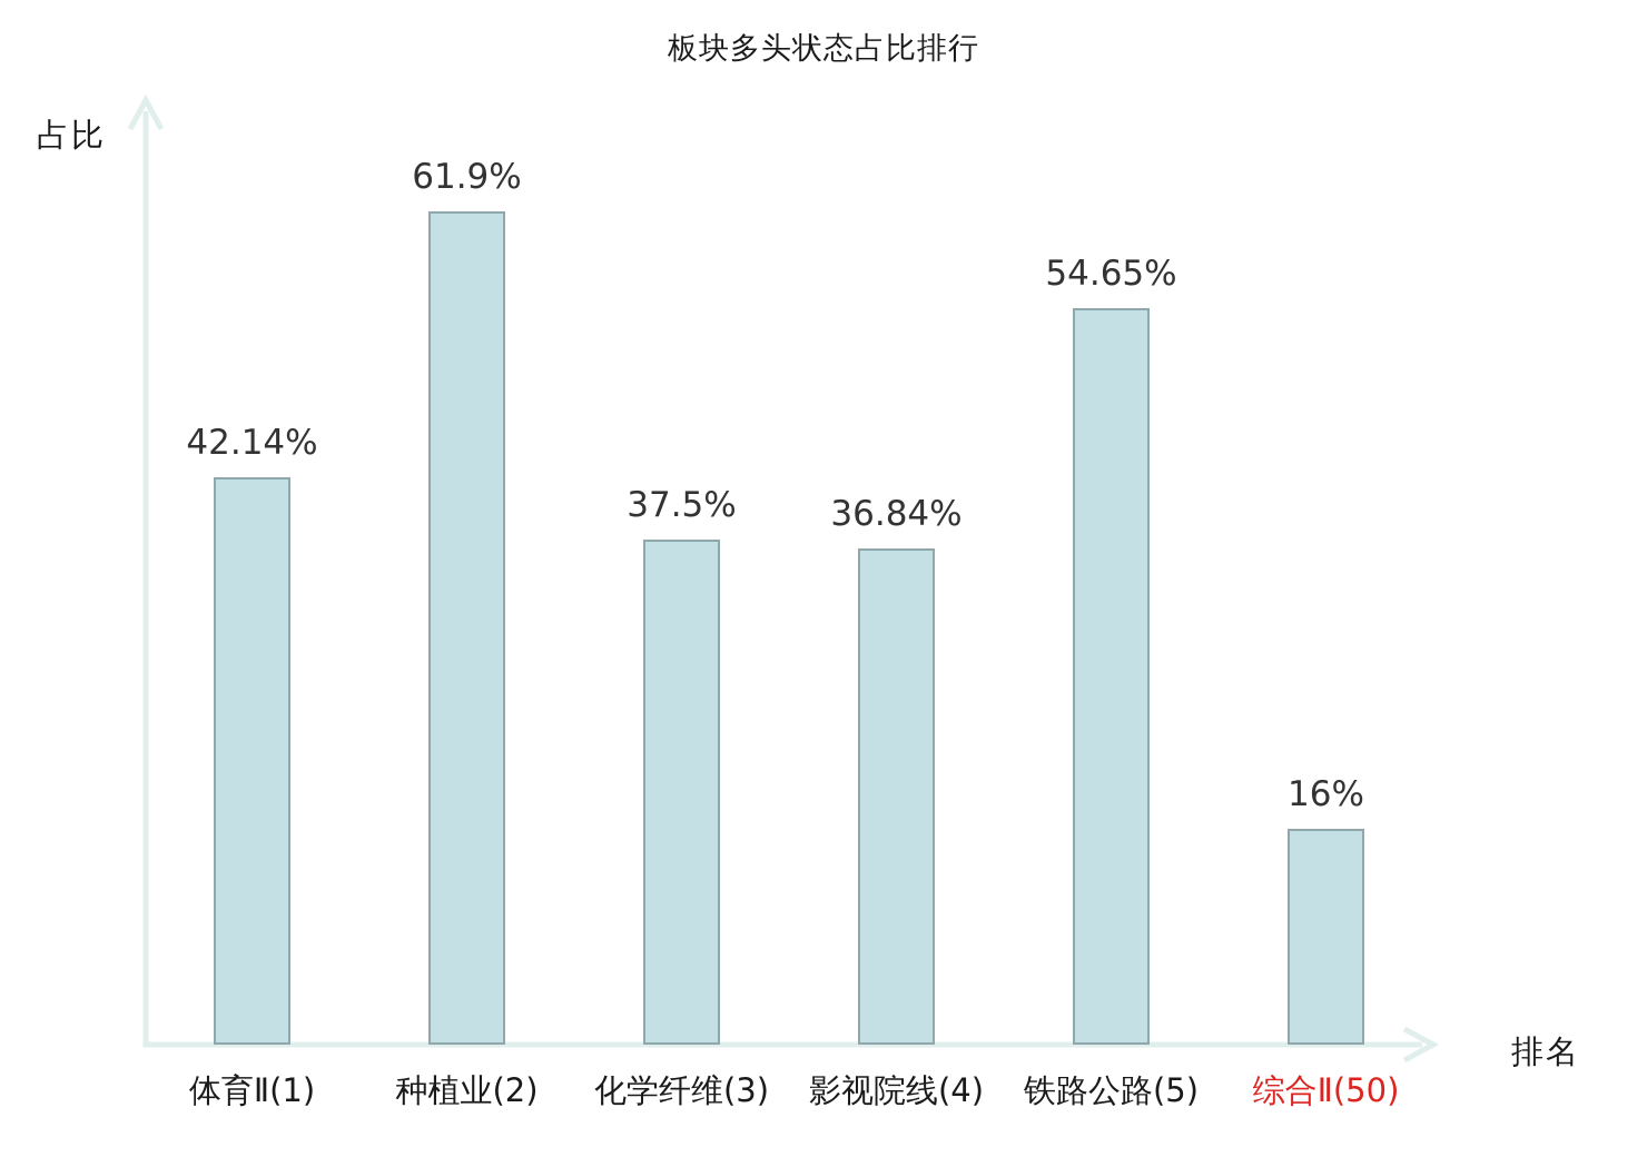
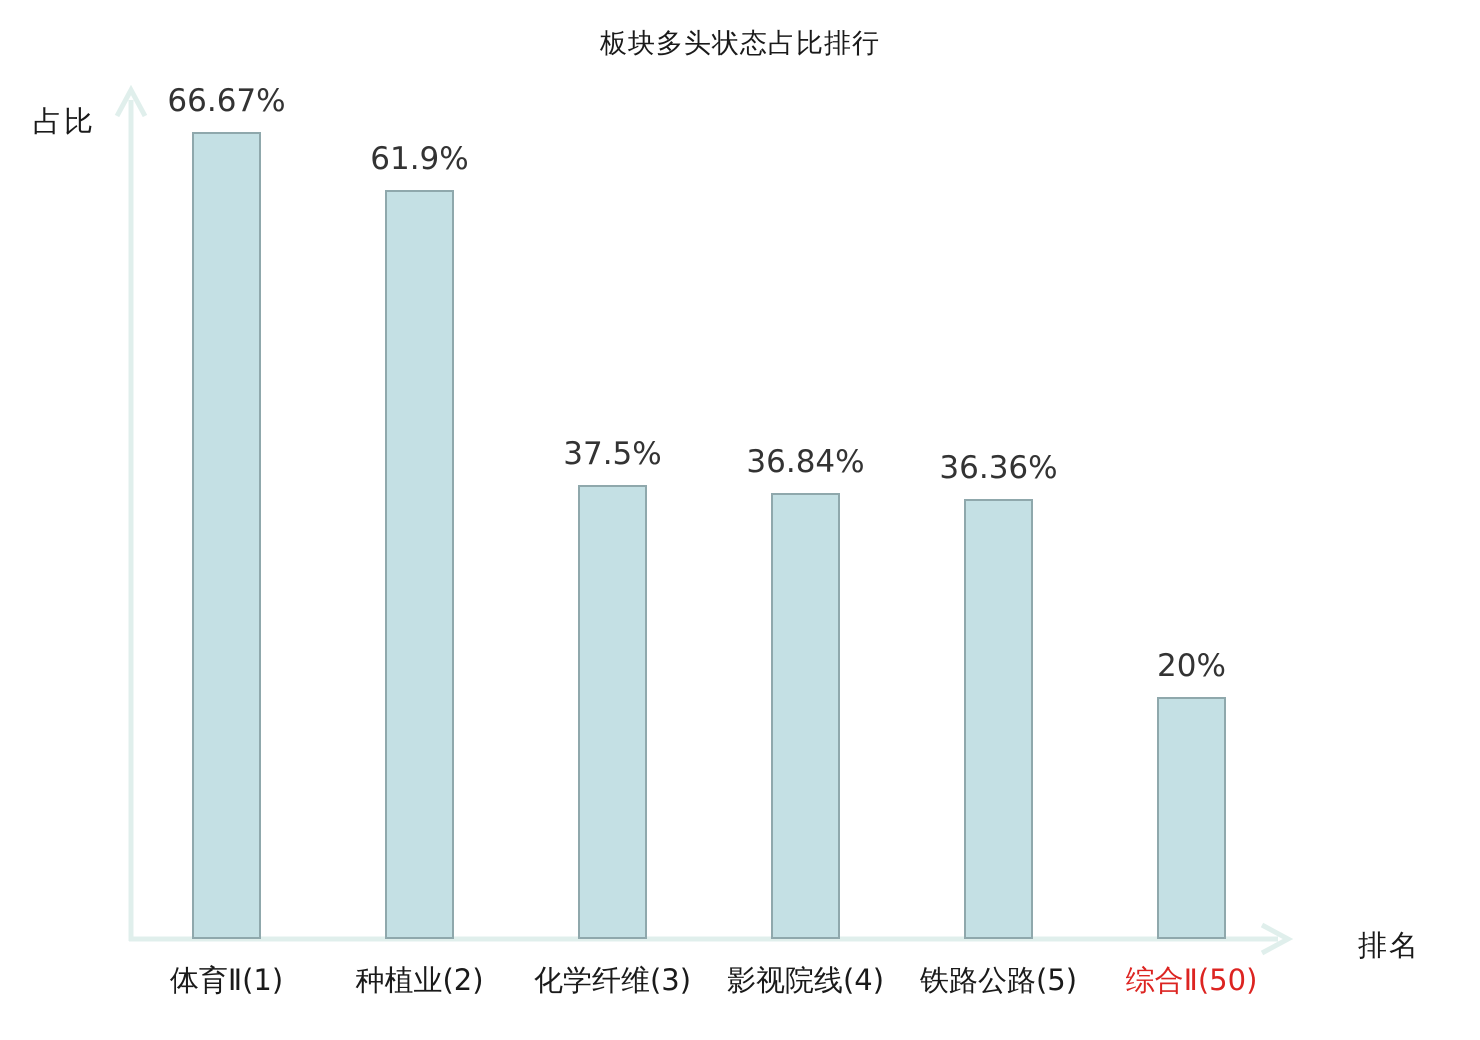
体育Ⅱ(1): 42.14% -> 66.67%
铁路公路(5): 54.65% -> 36.36%
综合Ⅱ(50): 16% -> 20%
